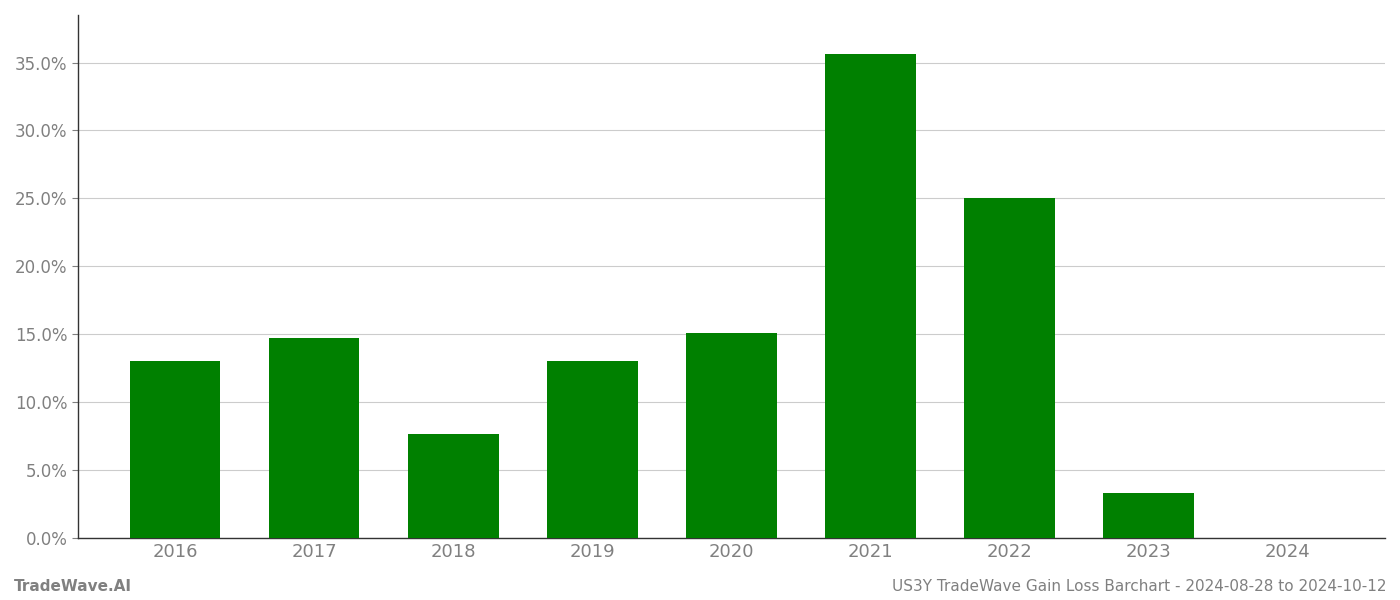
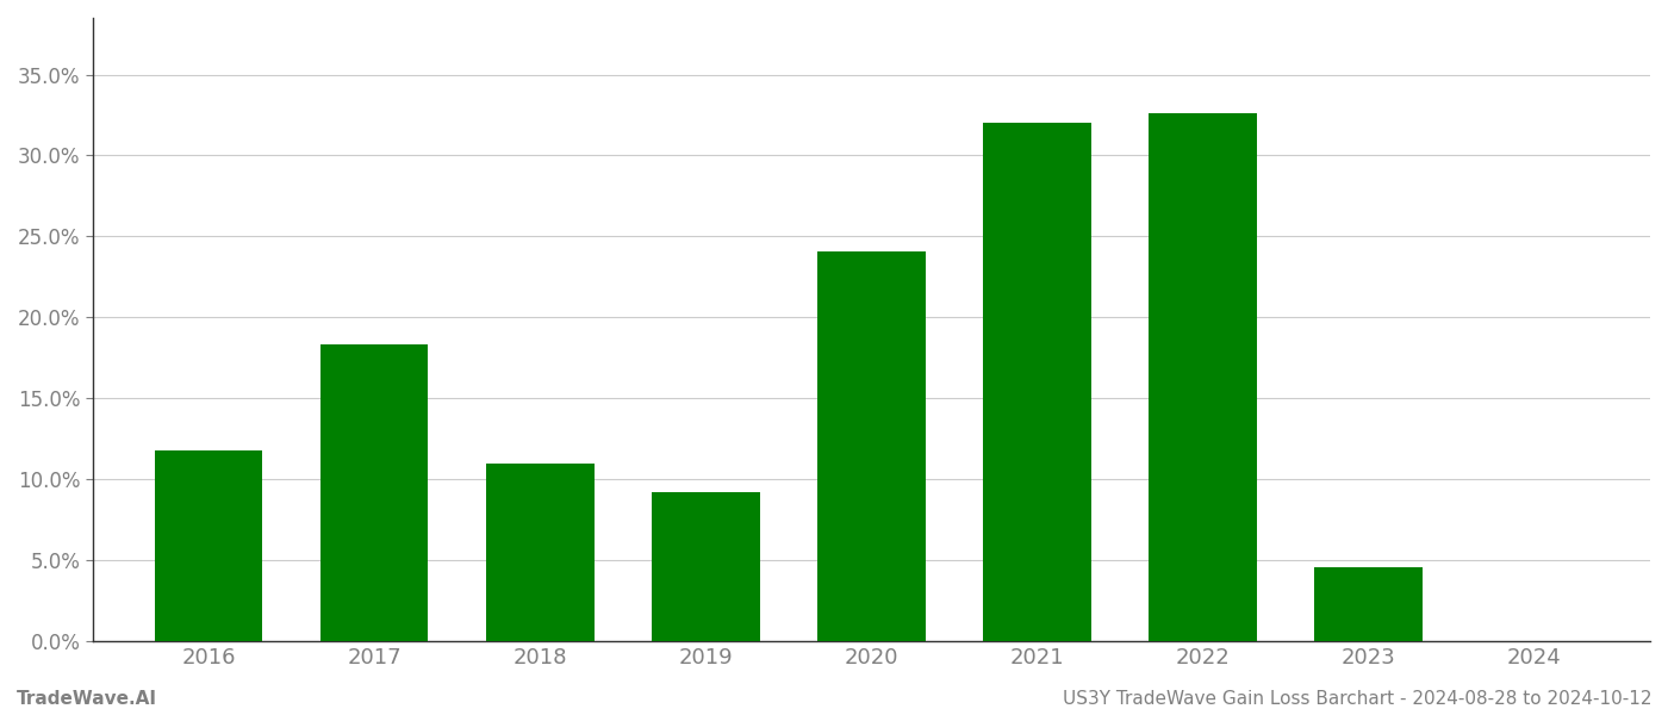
2016: 13.0% -> 11.8%
2017: 14.7% -> 18.3%
2018: 7.7% -> 11.0%
2019: 13.0% -> 9.2%
2020: 15.1% -> 24.1%
2021: 35.6% -> 32.0%
2022: 25.0% -> 32.6%
2023: 3.3% -> 4.6%
